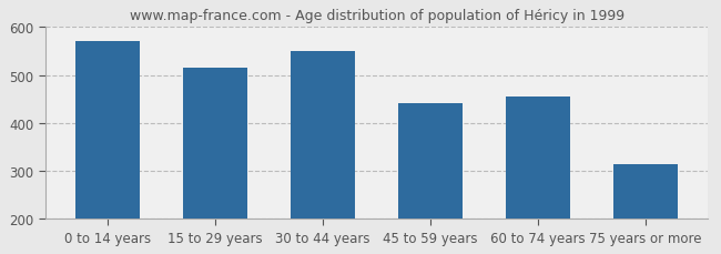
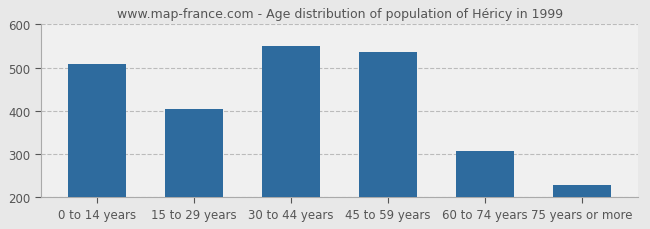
0 to 14 years: 570 -> 507
15 to 29 years: 515 -> 403
45 to 59 years: 440 -> 537
60 to 74 years: 455 -> 307
75 years or more: 315 -> 228
